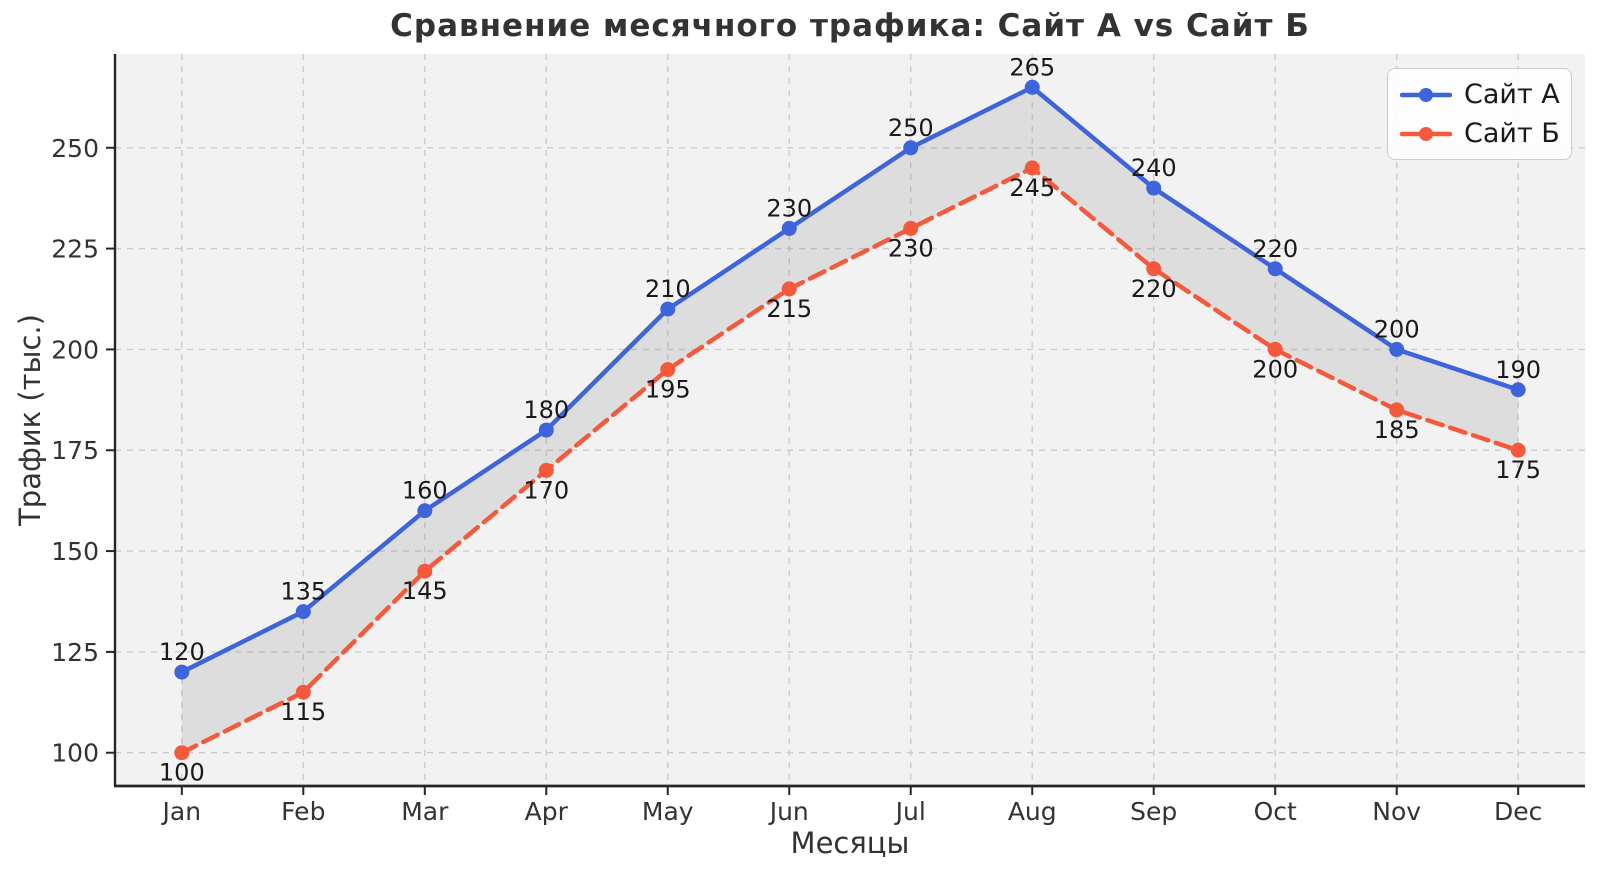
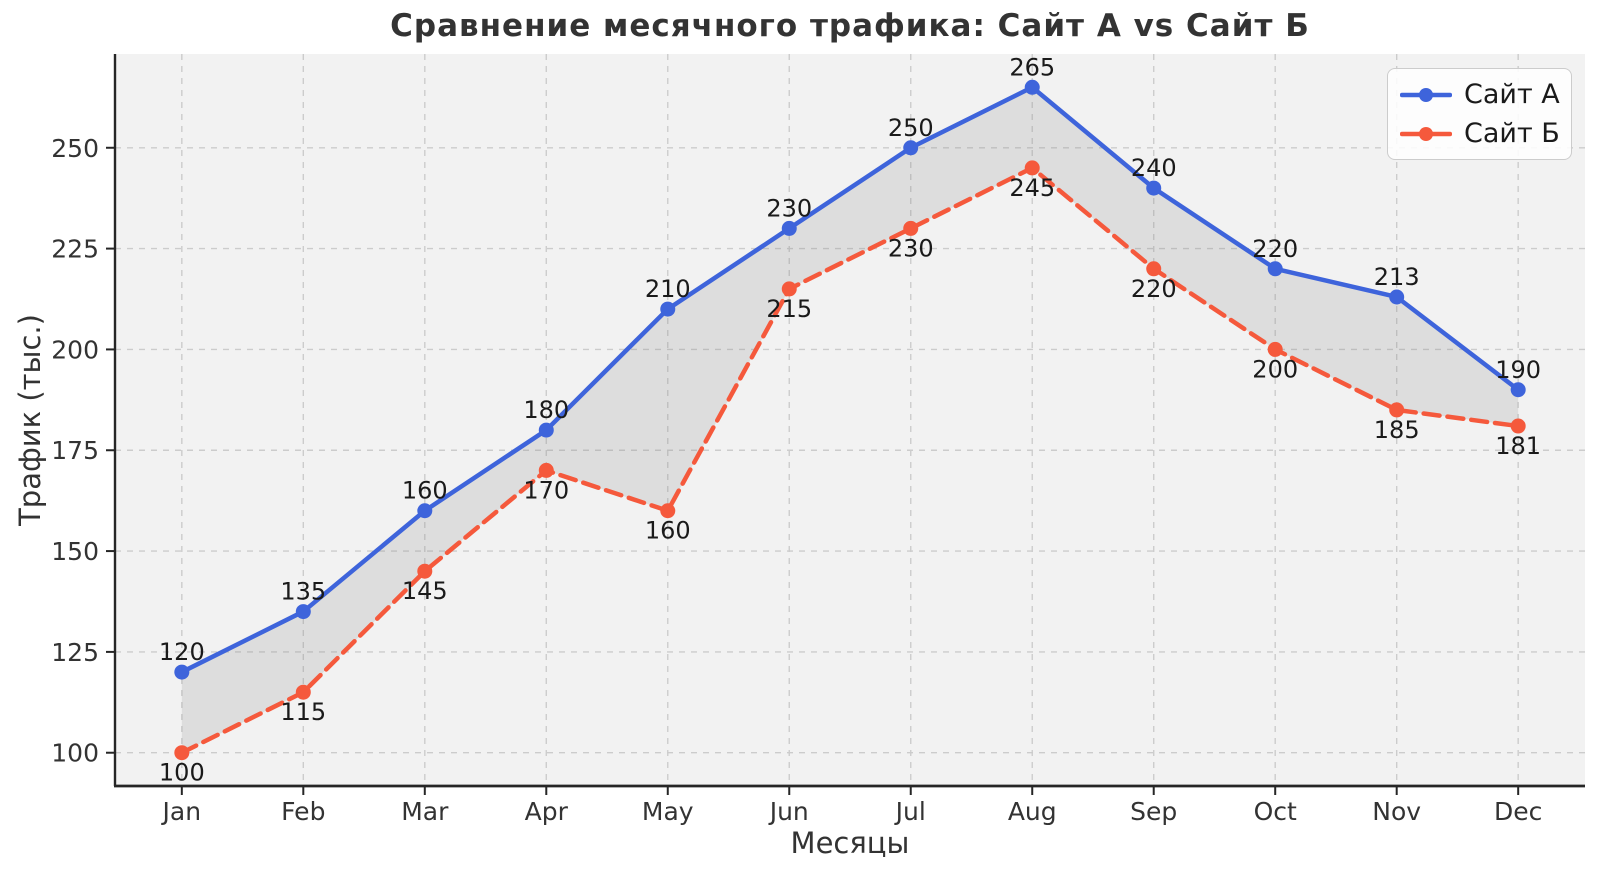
Сайт Б/May: 195 -> 160
Сайт А/Nov: 200 -> 213
Сайт Б/Dec: 175 -> 181
